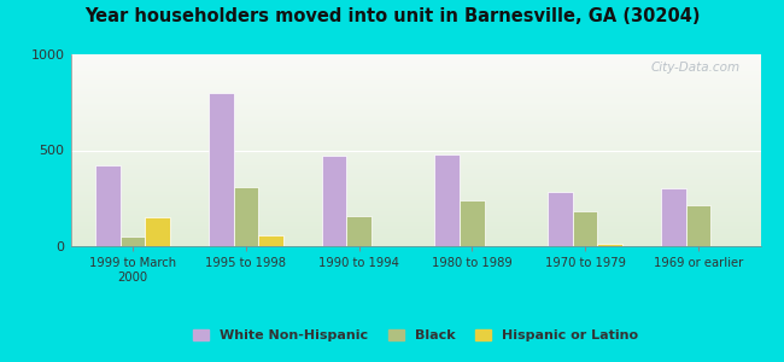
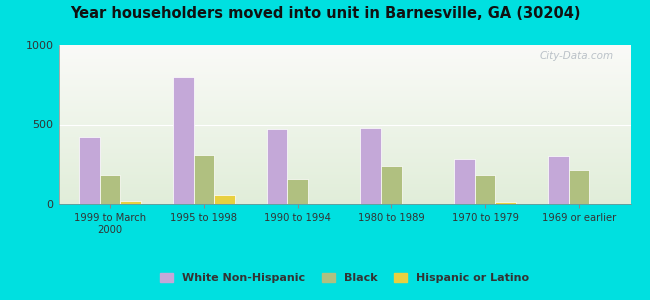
Black/1999 to March 2000: 50 -> 180
Hispanic or Latino/1999 to March 2000: 150 -> 20
